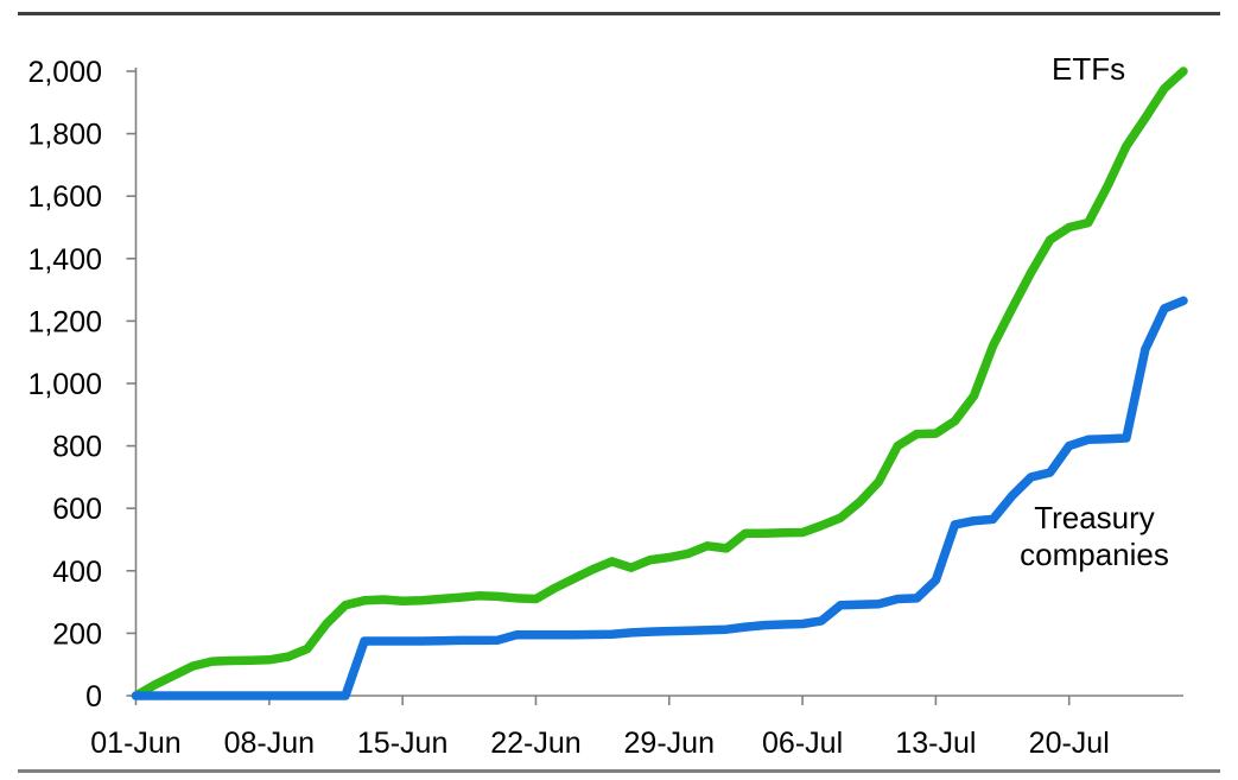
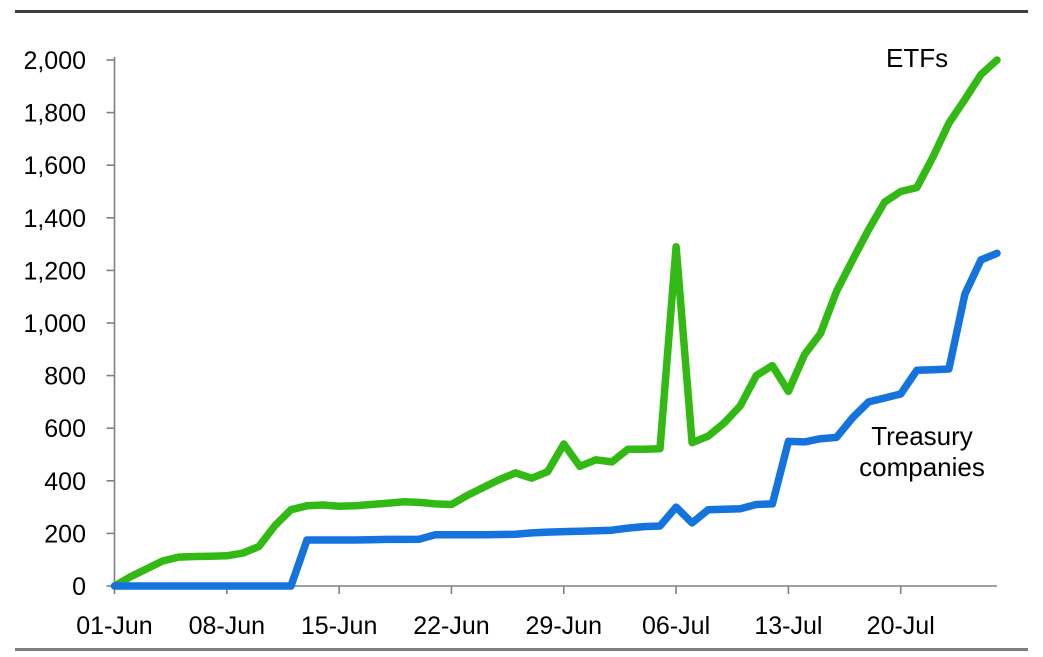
ETFs/29-Jun: 440 -> 540
ETFs/06-Jul: 520 -> 1290
Treasury companies/06-Jul: 230 -> 300
ETFs/13-Jul: 840 -> 740
Treasury companies/13-Jul: 370 -> 550
Treasury companies/20-Jul: 800 -> 730
